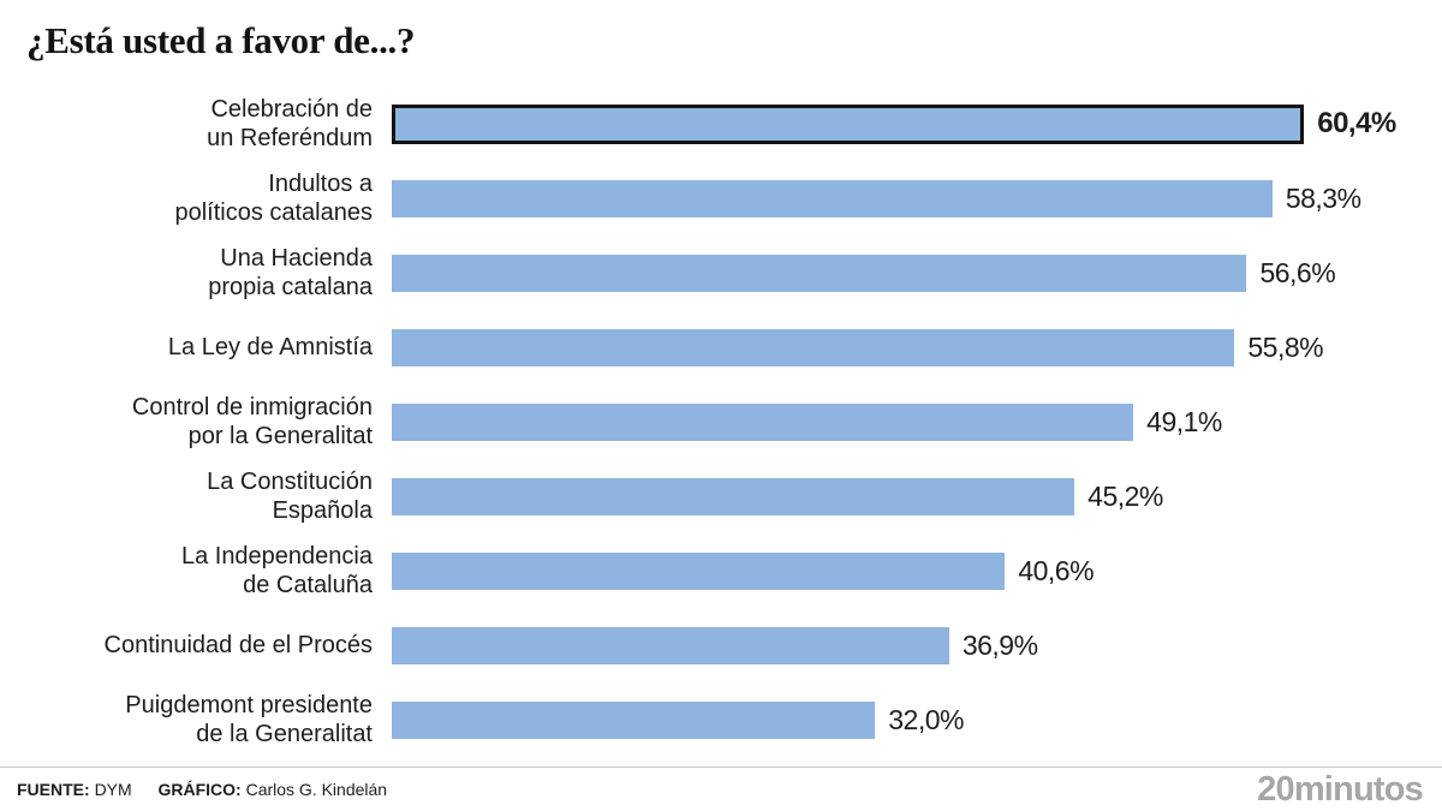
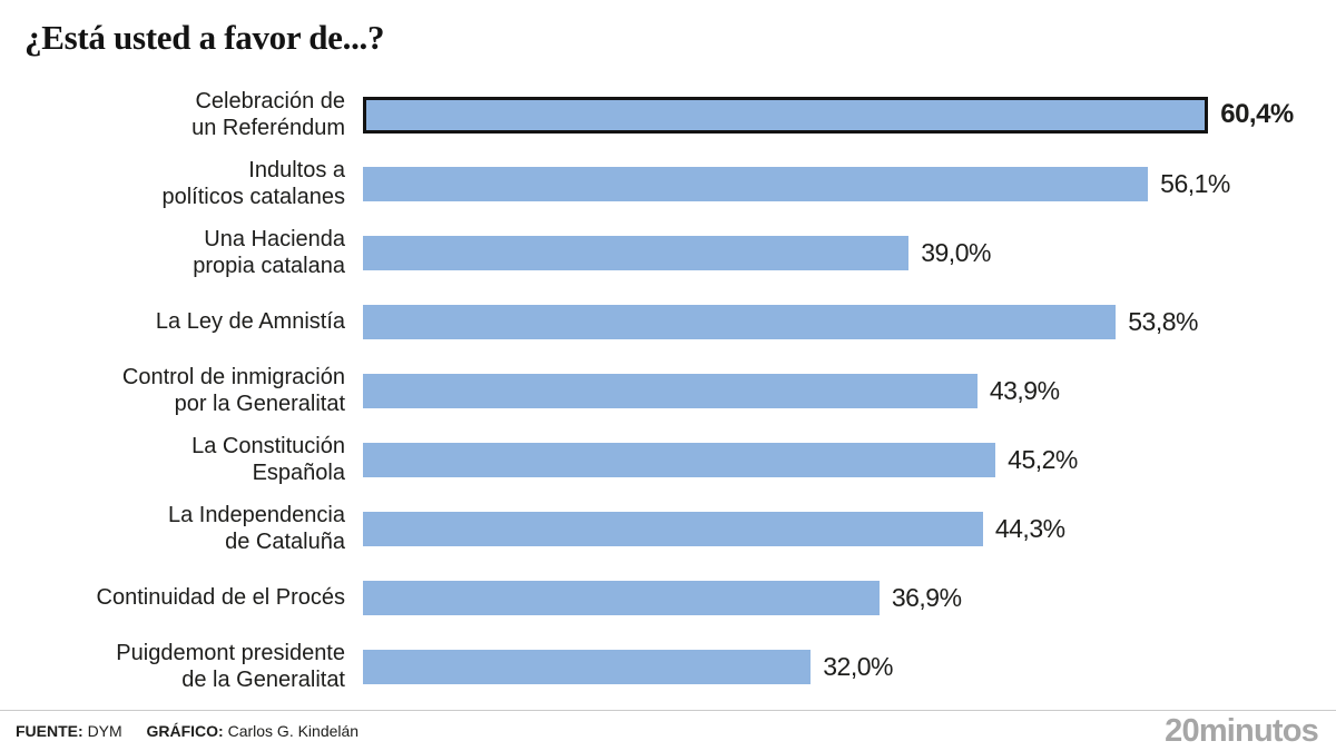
Indultos a políticos catalanes: 58,3% -> 56,1%
Una Hacienda propia catalana: 56,6% -> 39,0%
La Ley de Amnistía: 55,8% -> 53,8%
Control de inmigración por la Generalitat: 49,1% -> 43,9%
La Independencia de Cataluña: 40,6% -> 44,3%
